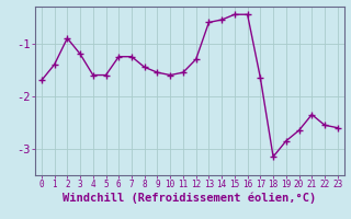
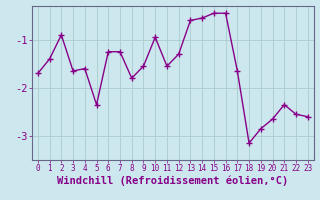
3: -1.20 -> -1.65
5: -1.60 -> -2.35
8: -1.45 -> -1.80
10: -1.60 -> -0.95
